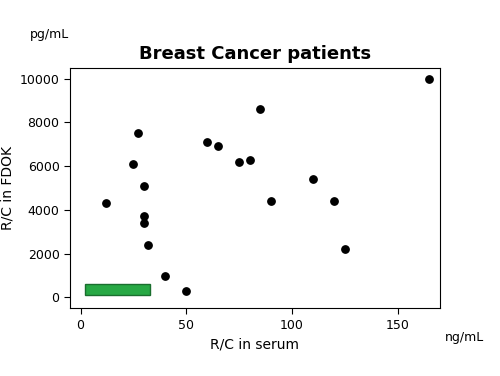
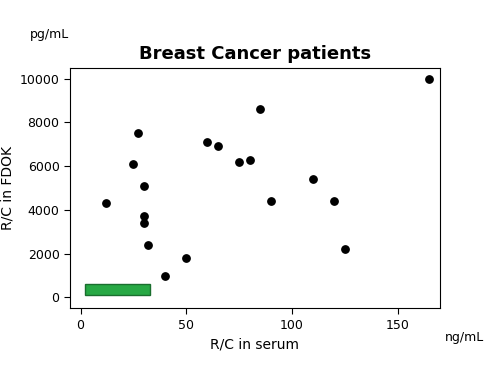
50: 300 -> 1800
